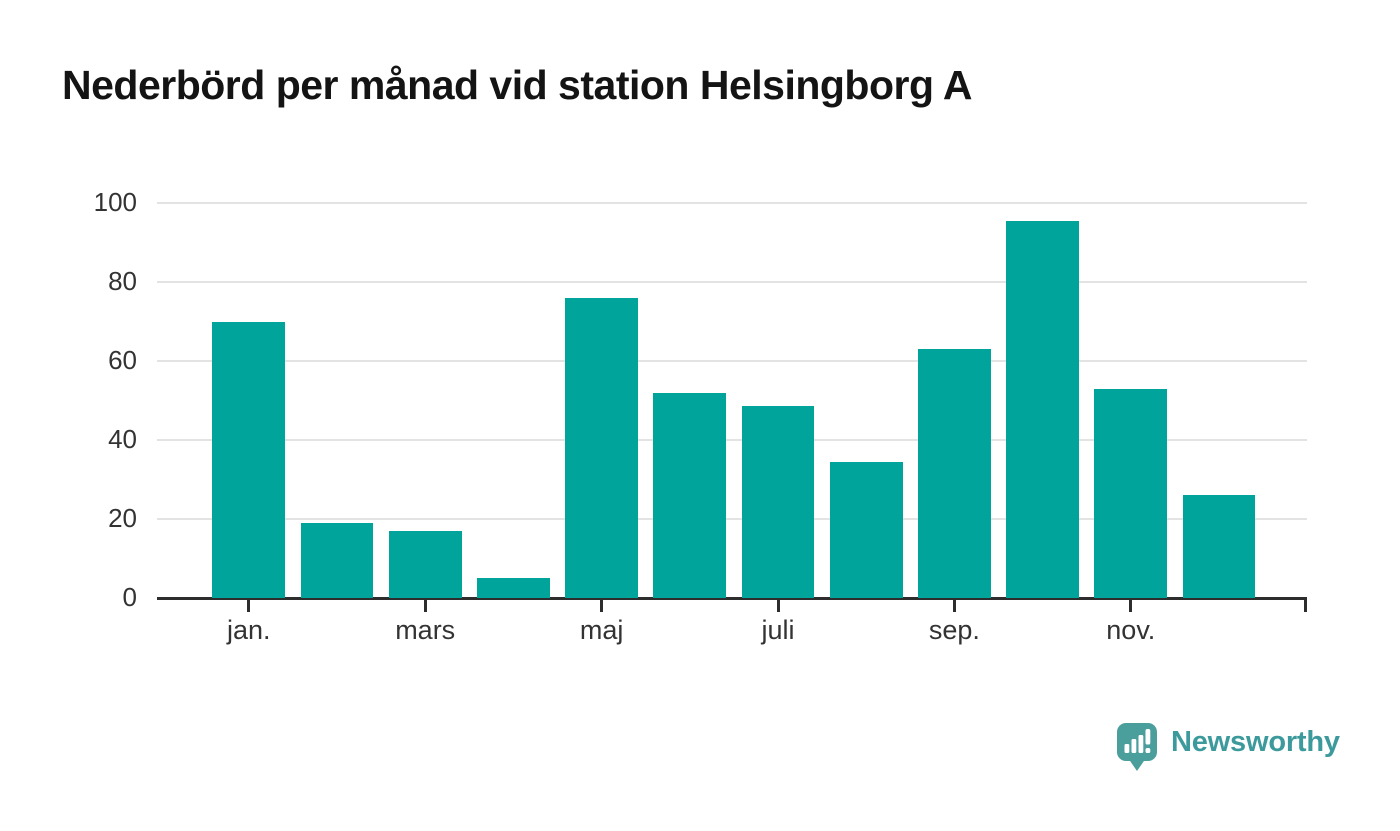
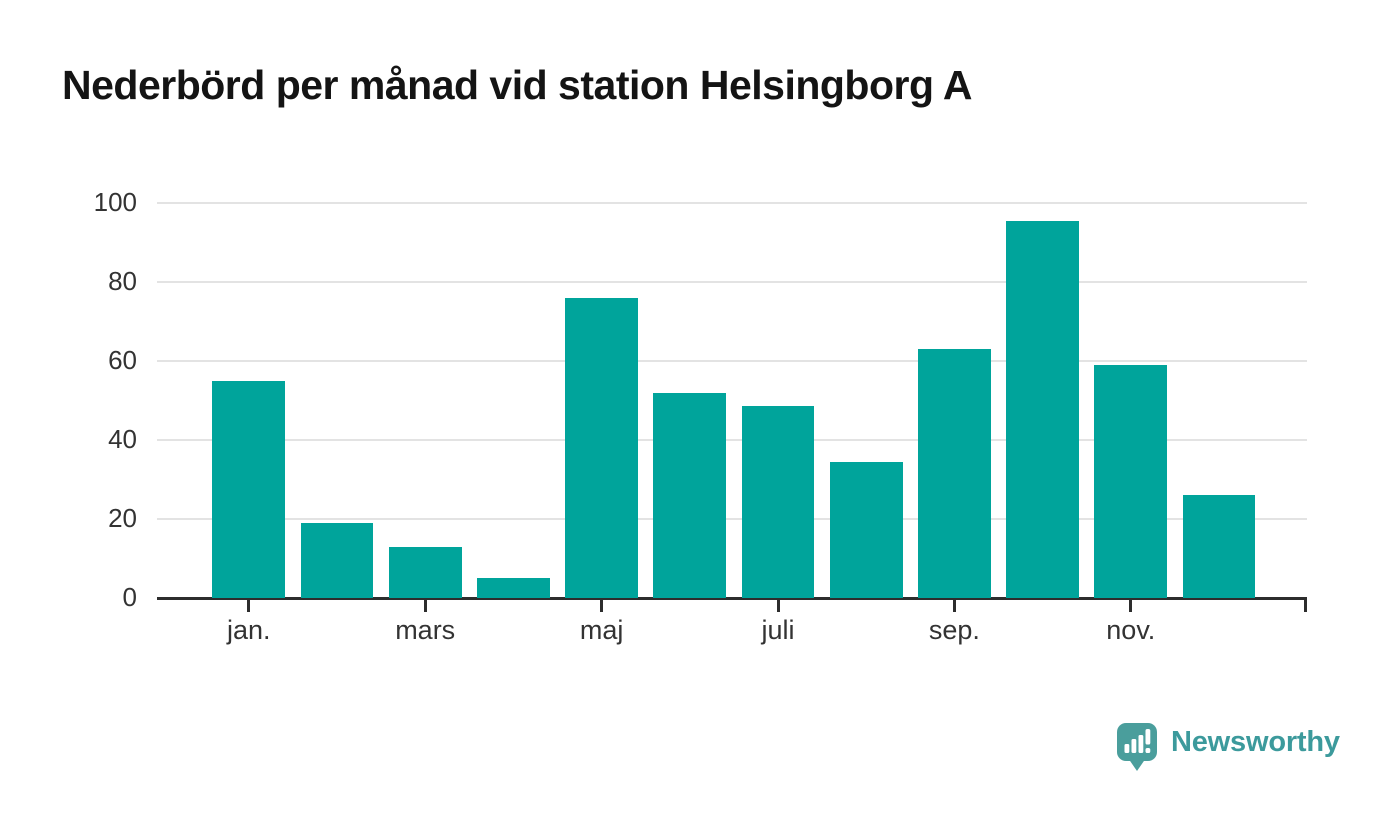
jan.: 70 -> 55
mars: 17 -> 13
nov.: 53 -> 59
